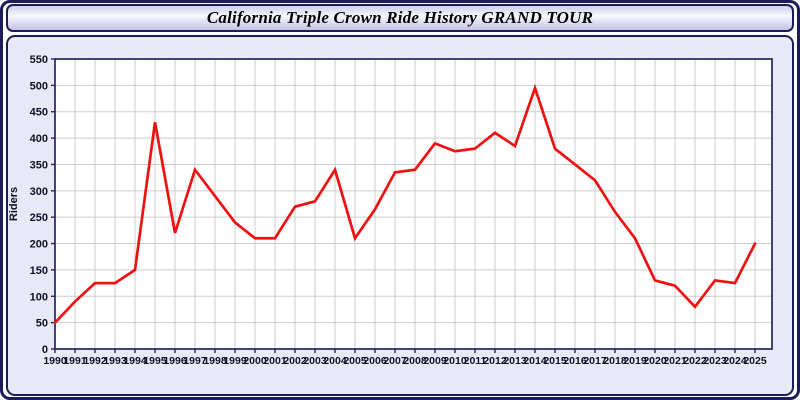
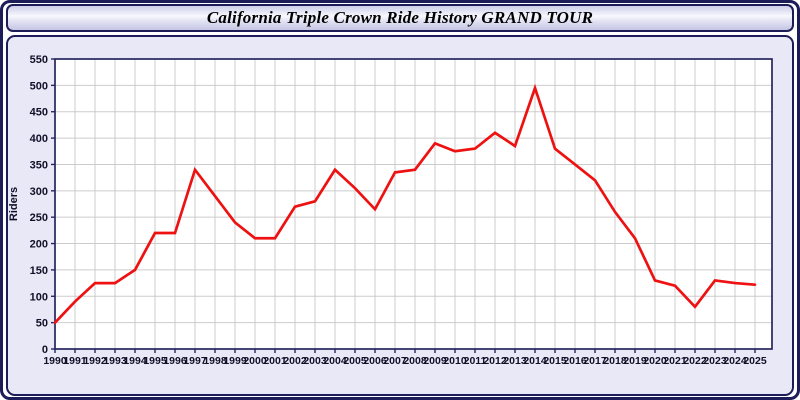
1995: 430 -> 220
2005: 210 -> 300
2025: 200 -> 120
